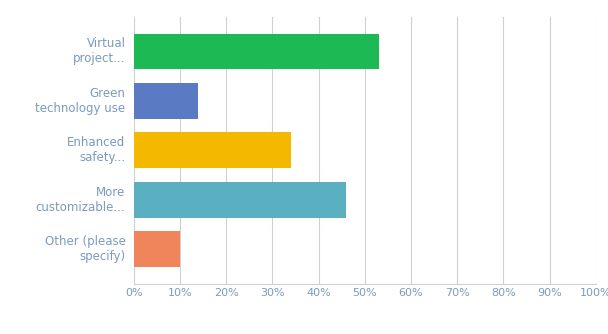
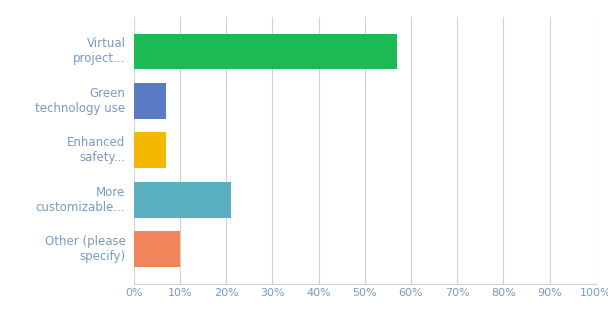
Virtual project...: 53% -> 57%
Green technology use: 14% -> 7%
Enhanced safety...: 34% -> 7%
More customizable...: 46% -> 21%
